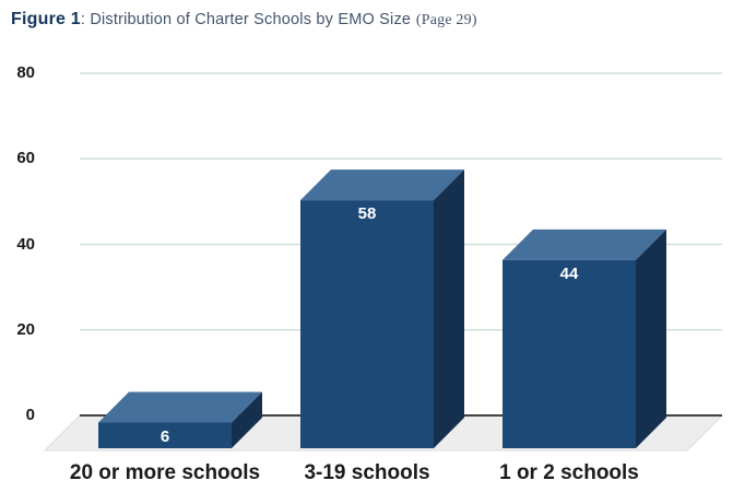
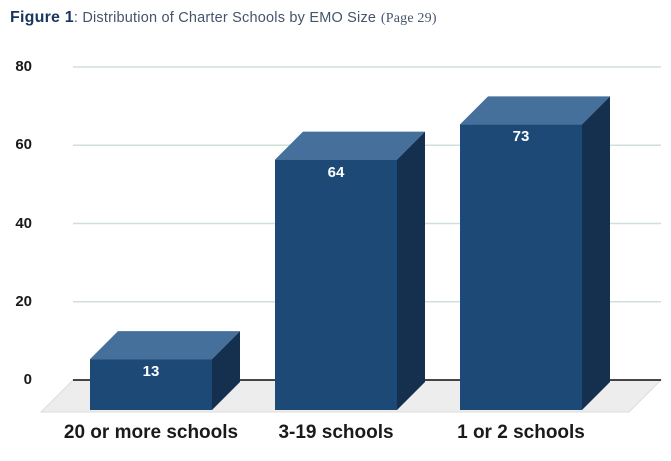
20 or more schools: 6 -> 13
3-19 schools: 58 -> 64
1 or 2 schools: 44 -> 73
